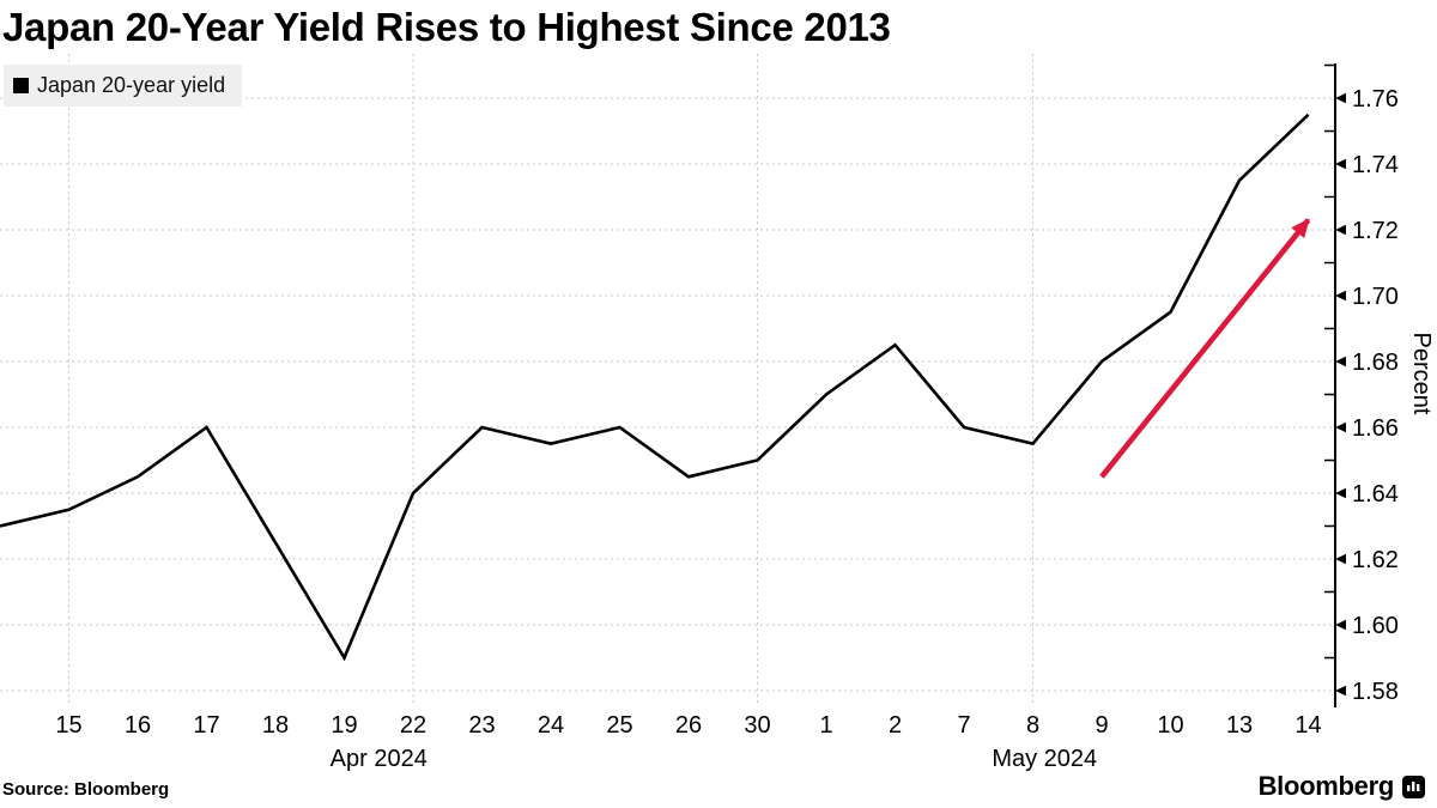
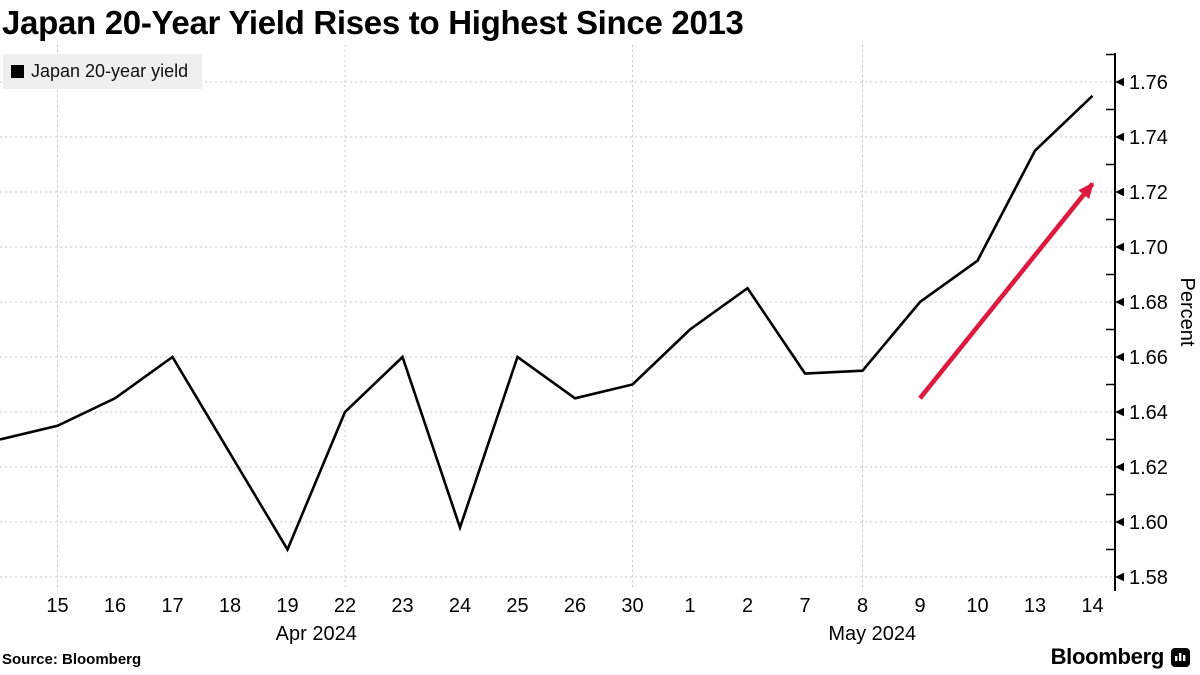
24: 1.655 -> 1.598
7: 1.660 -> 1.654
